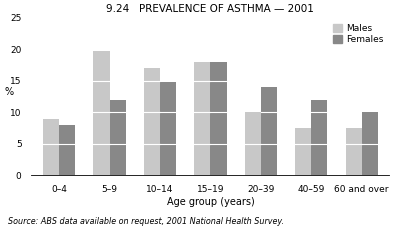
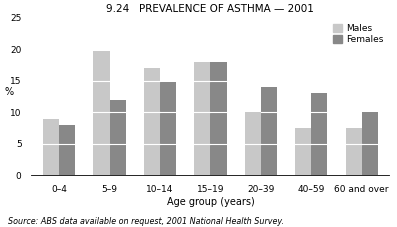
Females/40–59: 12.0 -> 13.0
